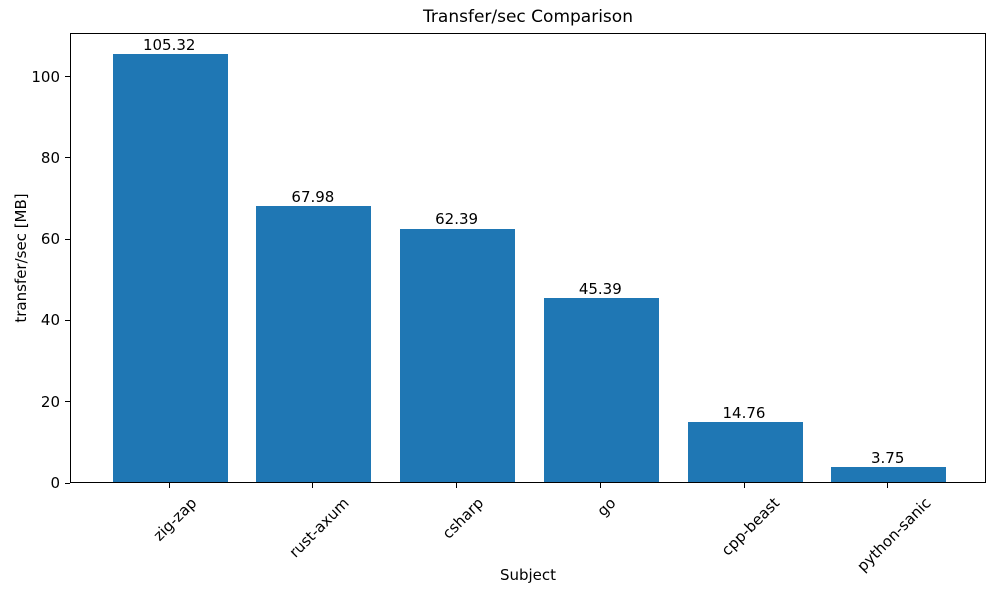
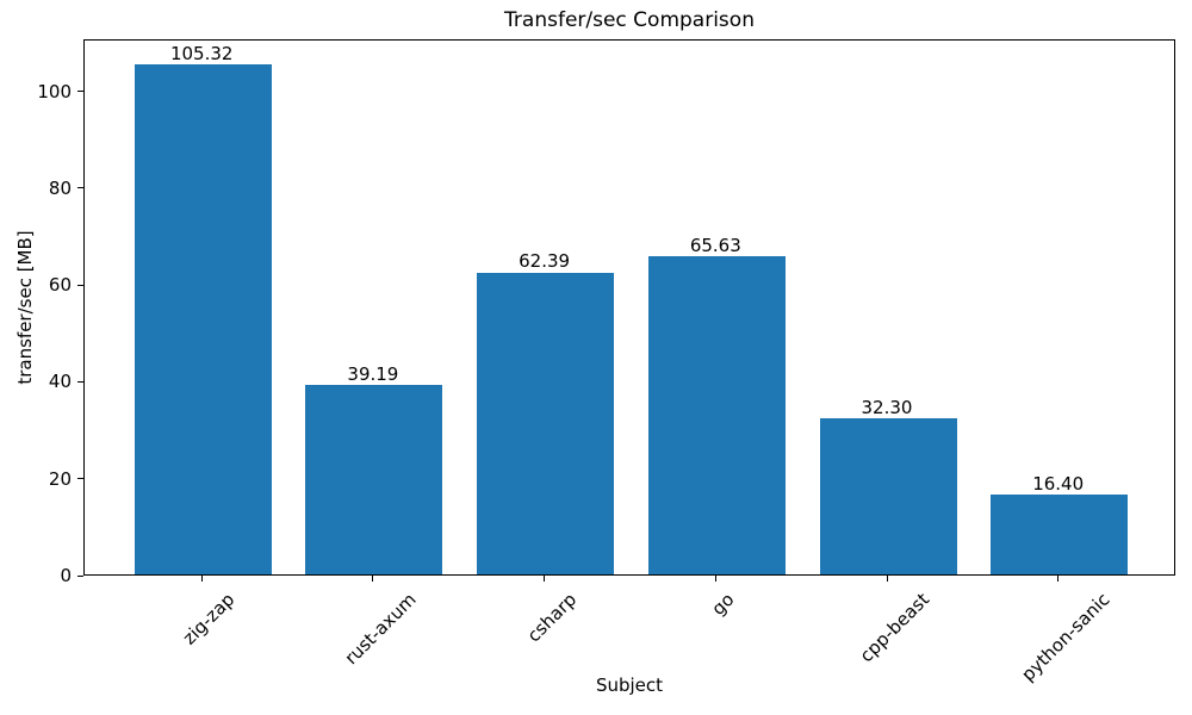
rust-axum: 67.98 -> 39.19
go: 45.39 -> 65.63
cpp-beast: 14.76 -> 32.30
python-sanic: 3.75 -> 16.40
